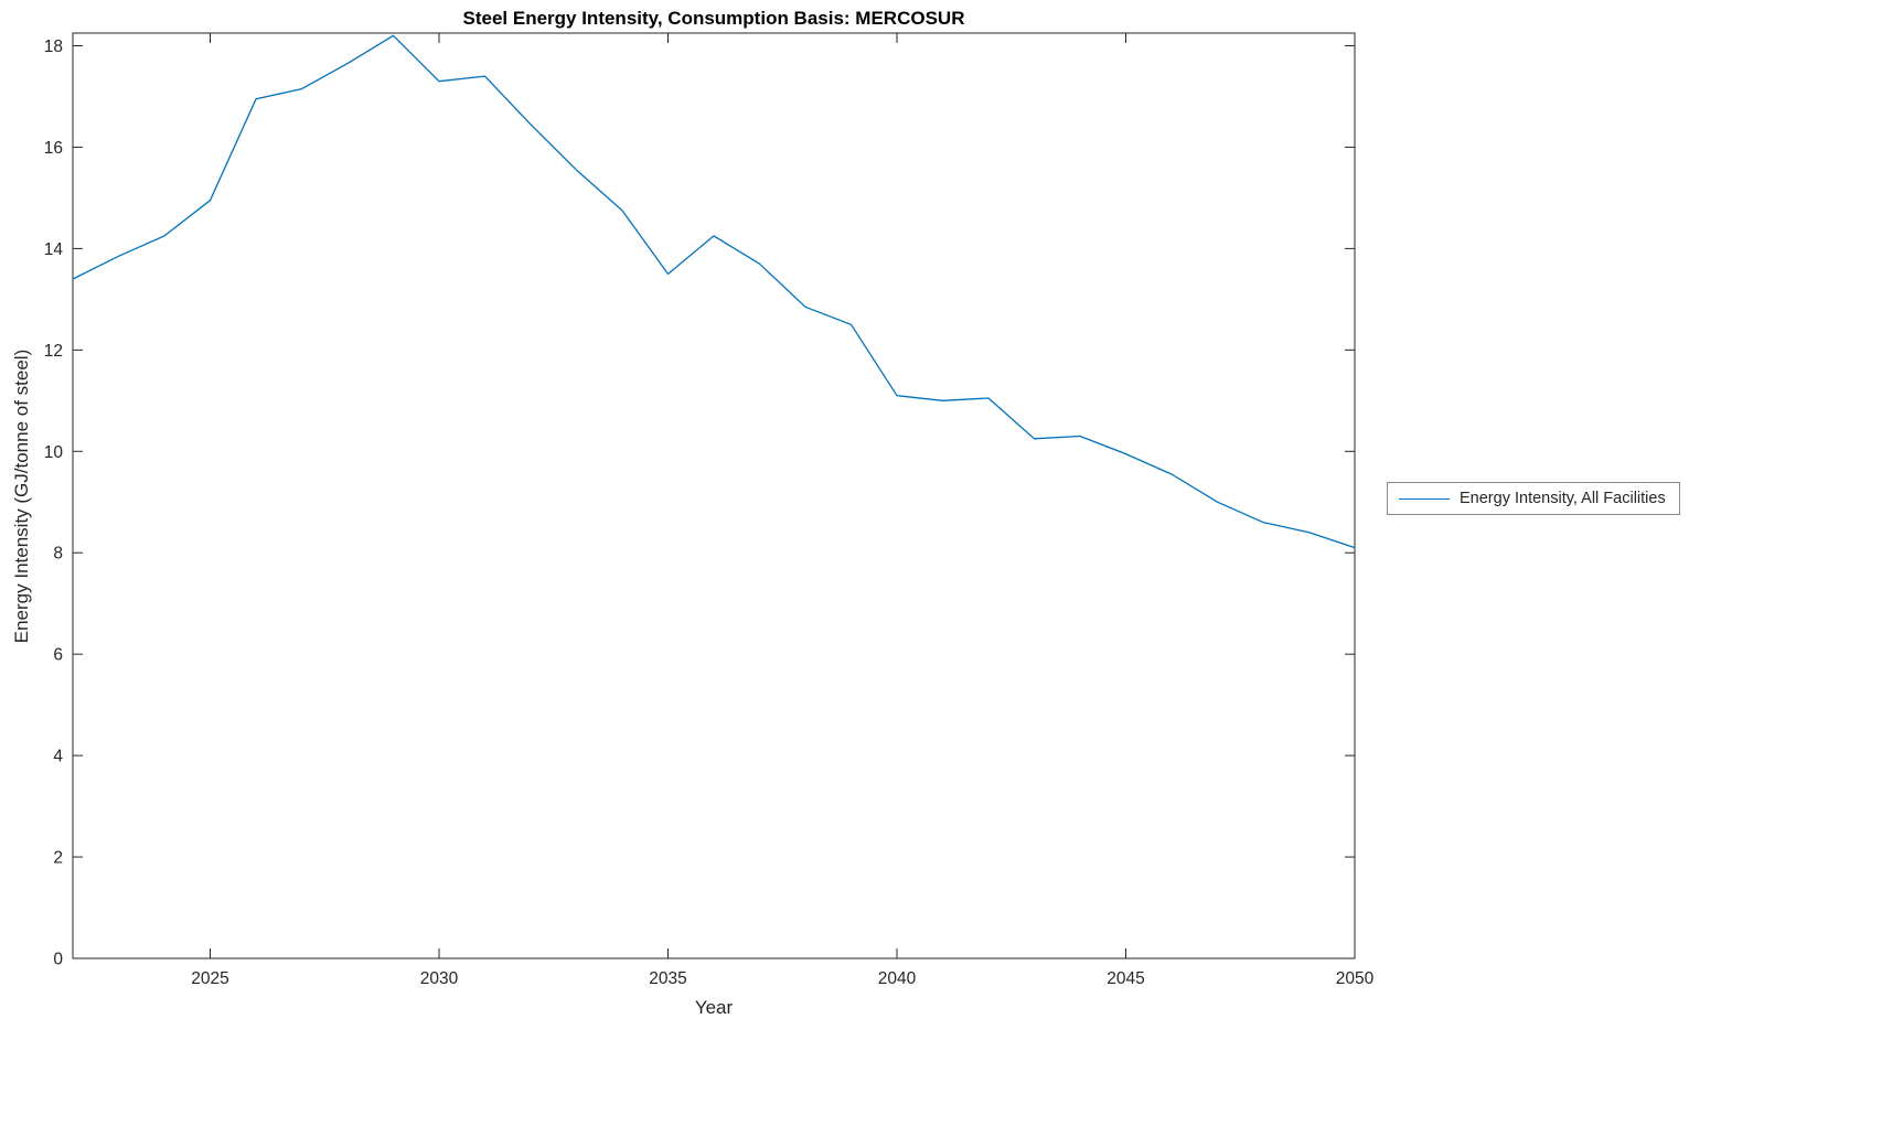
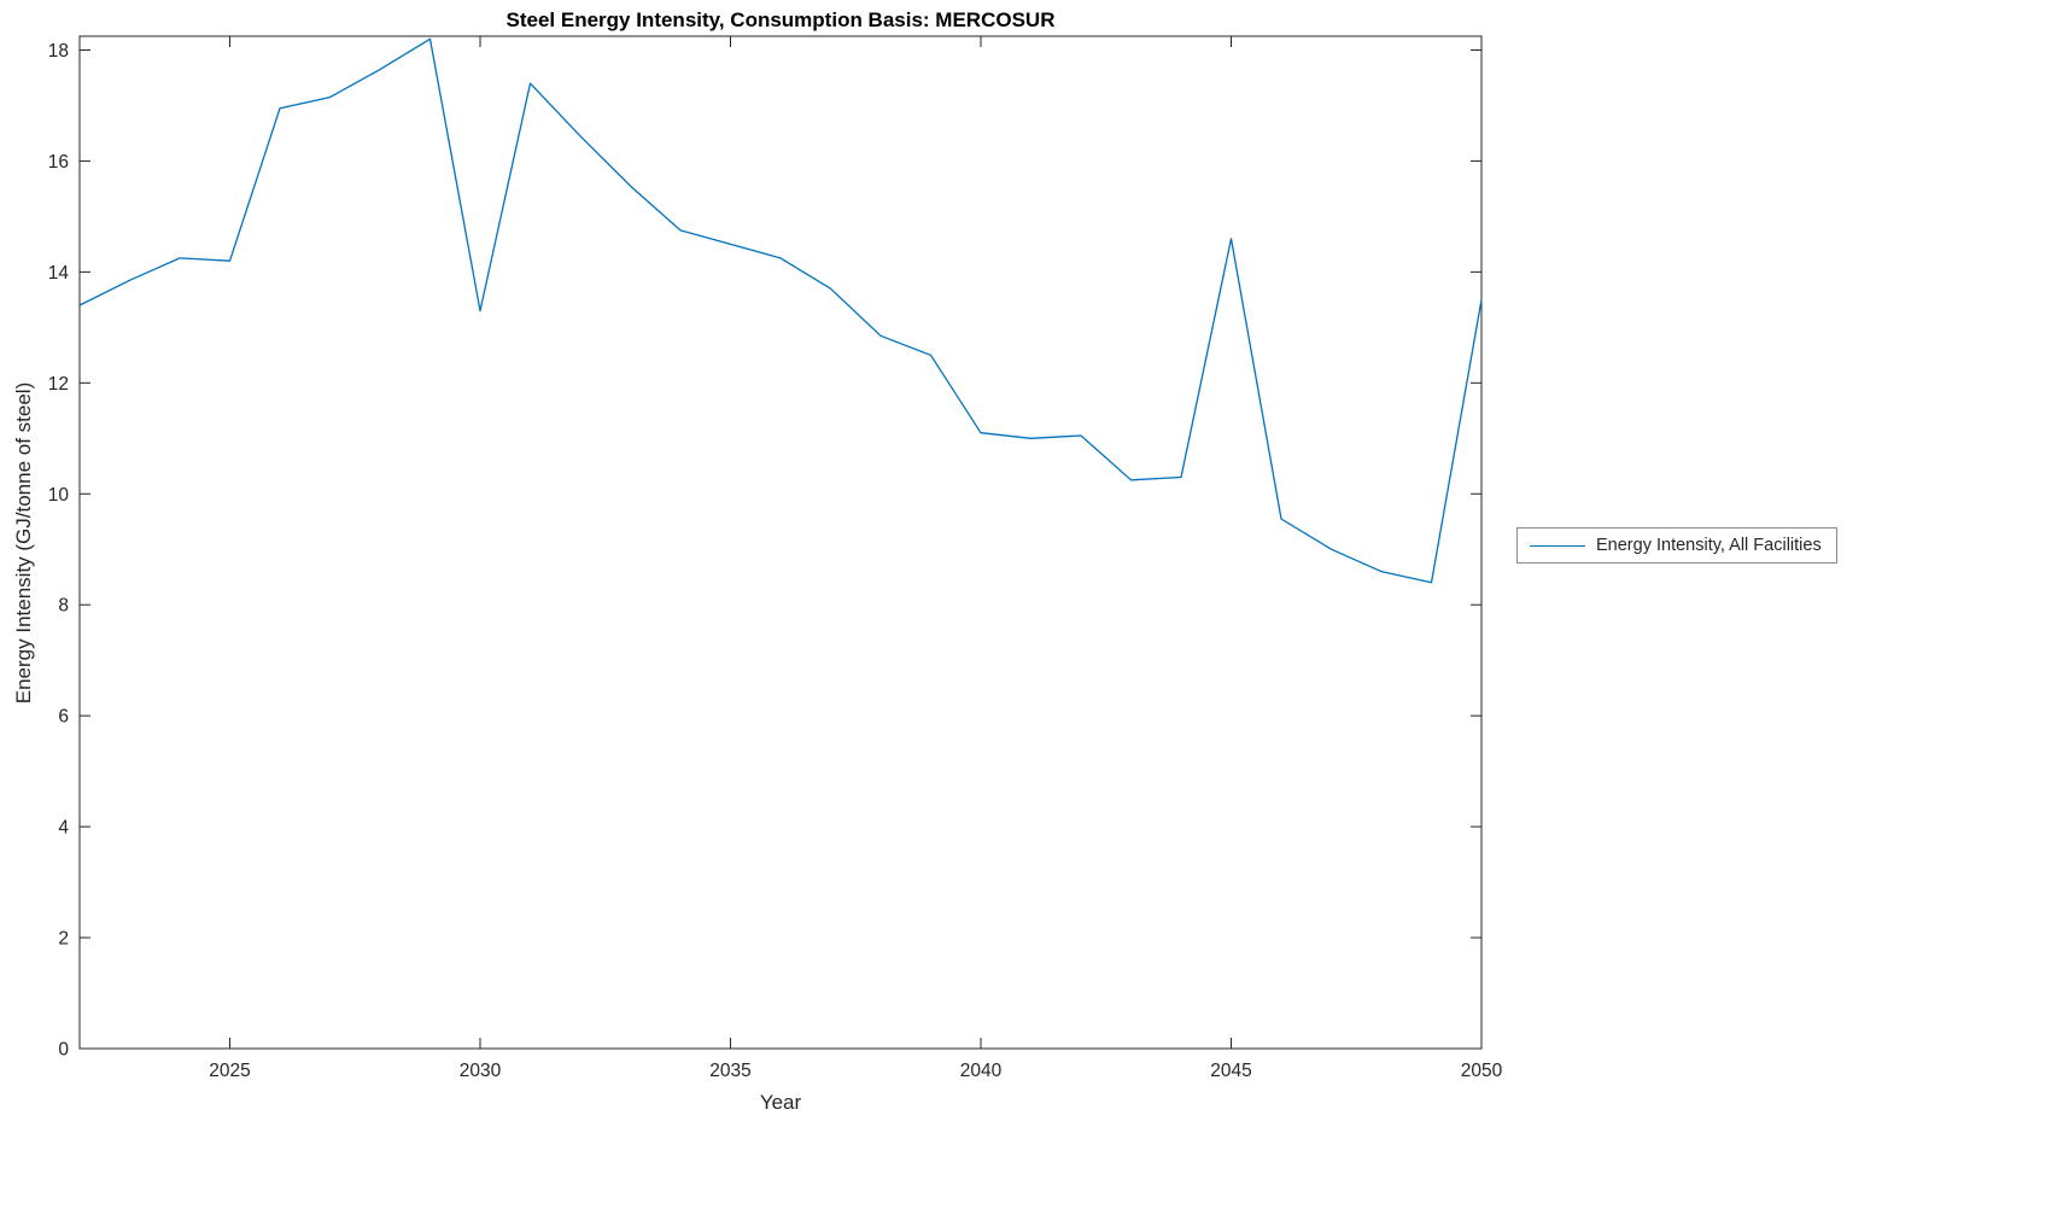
2025: 14.9 -> 14.2
2030: 17.3 -> 13.3
2035: 13.5 -> 14.5
2045: 9.9 -> 14.6
2050: 8.1 -> 13.5
